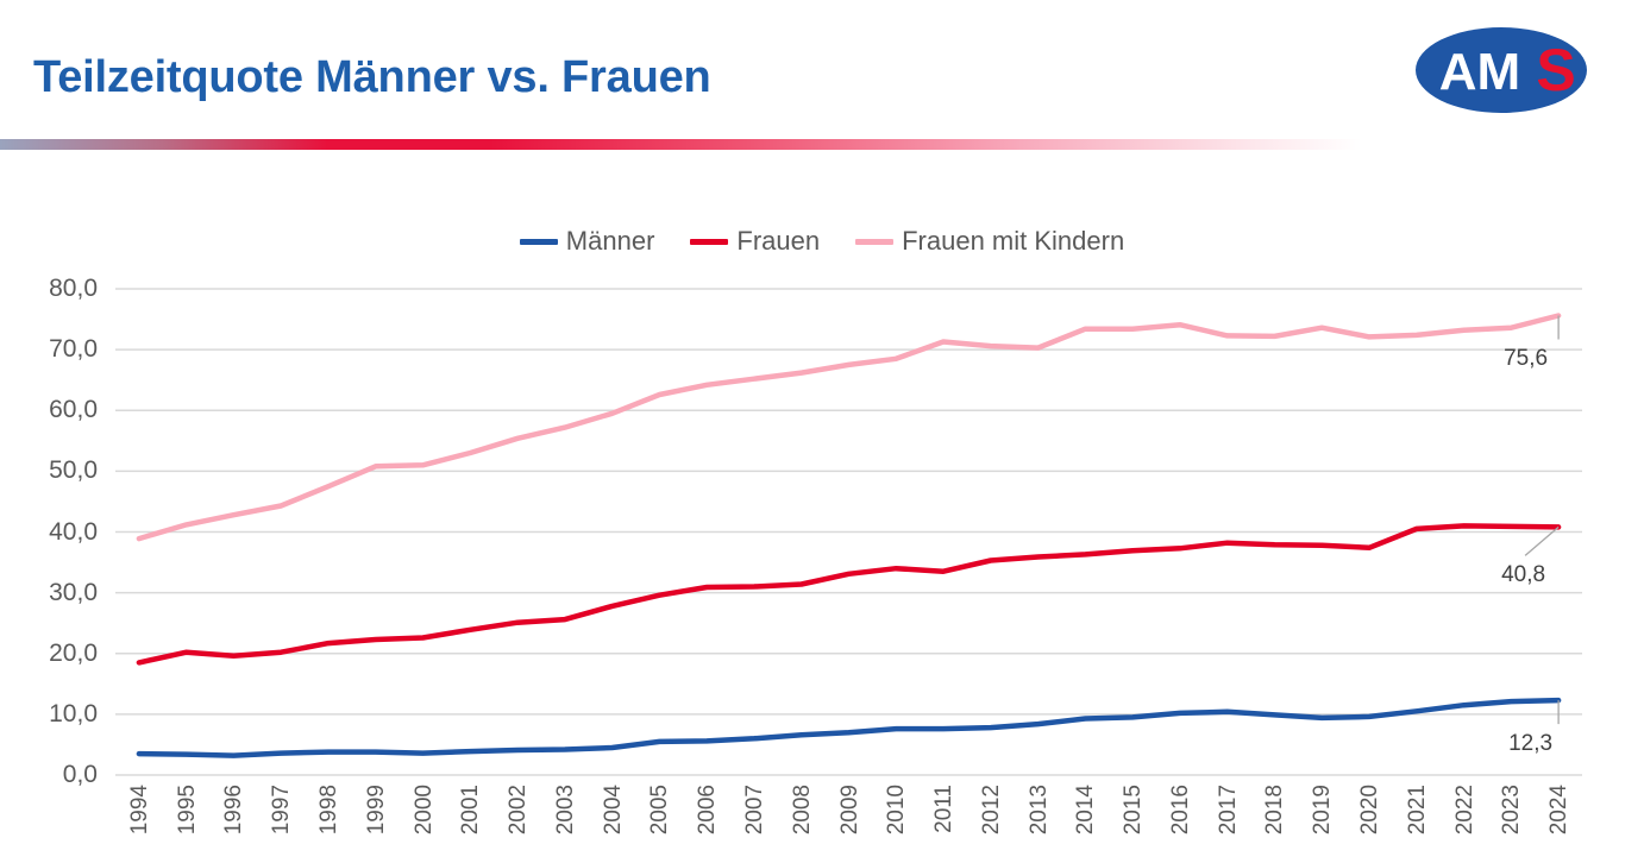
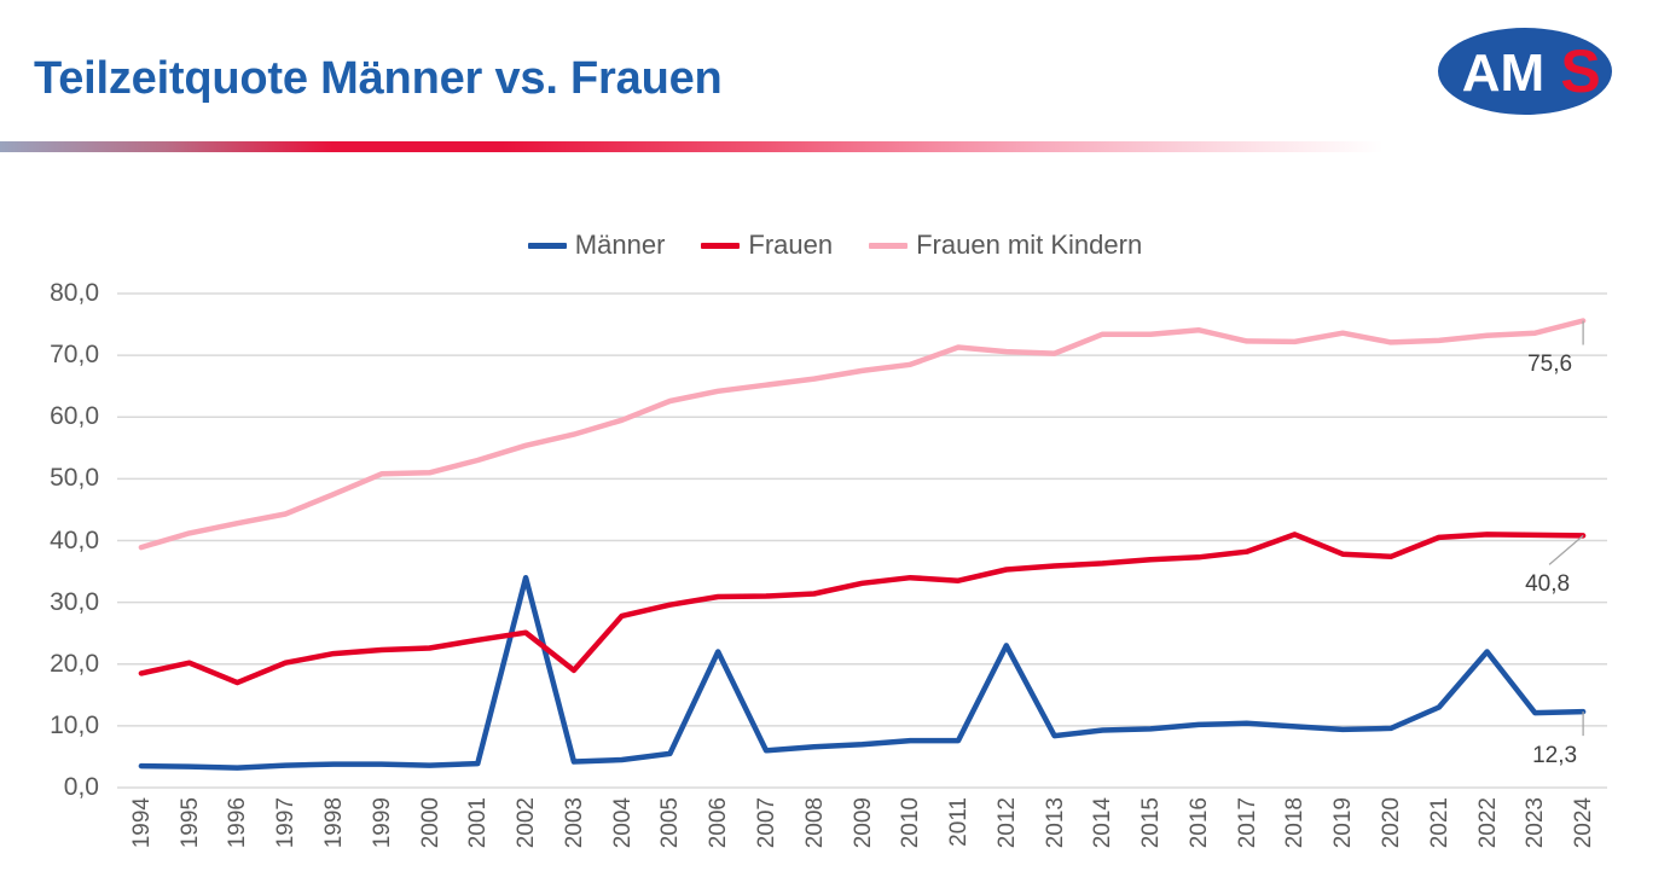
Frauen/1996: 20 -> 17
Männer/2002: 4 -> 34
Frauen/2003: 26 -> 19
Männer/2006: 6 -> 22
Männer/2012: 8 -> 23
Frauen/2018: 38 -> 41
Männer/2021: 10 -> 13
Männer/2022: 12 -> 22
